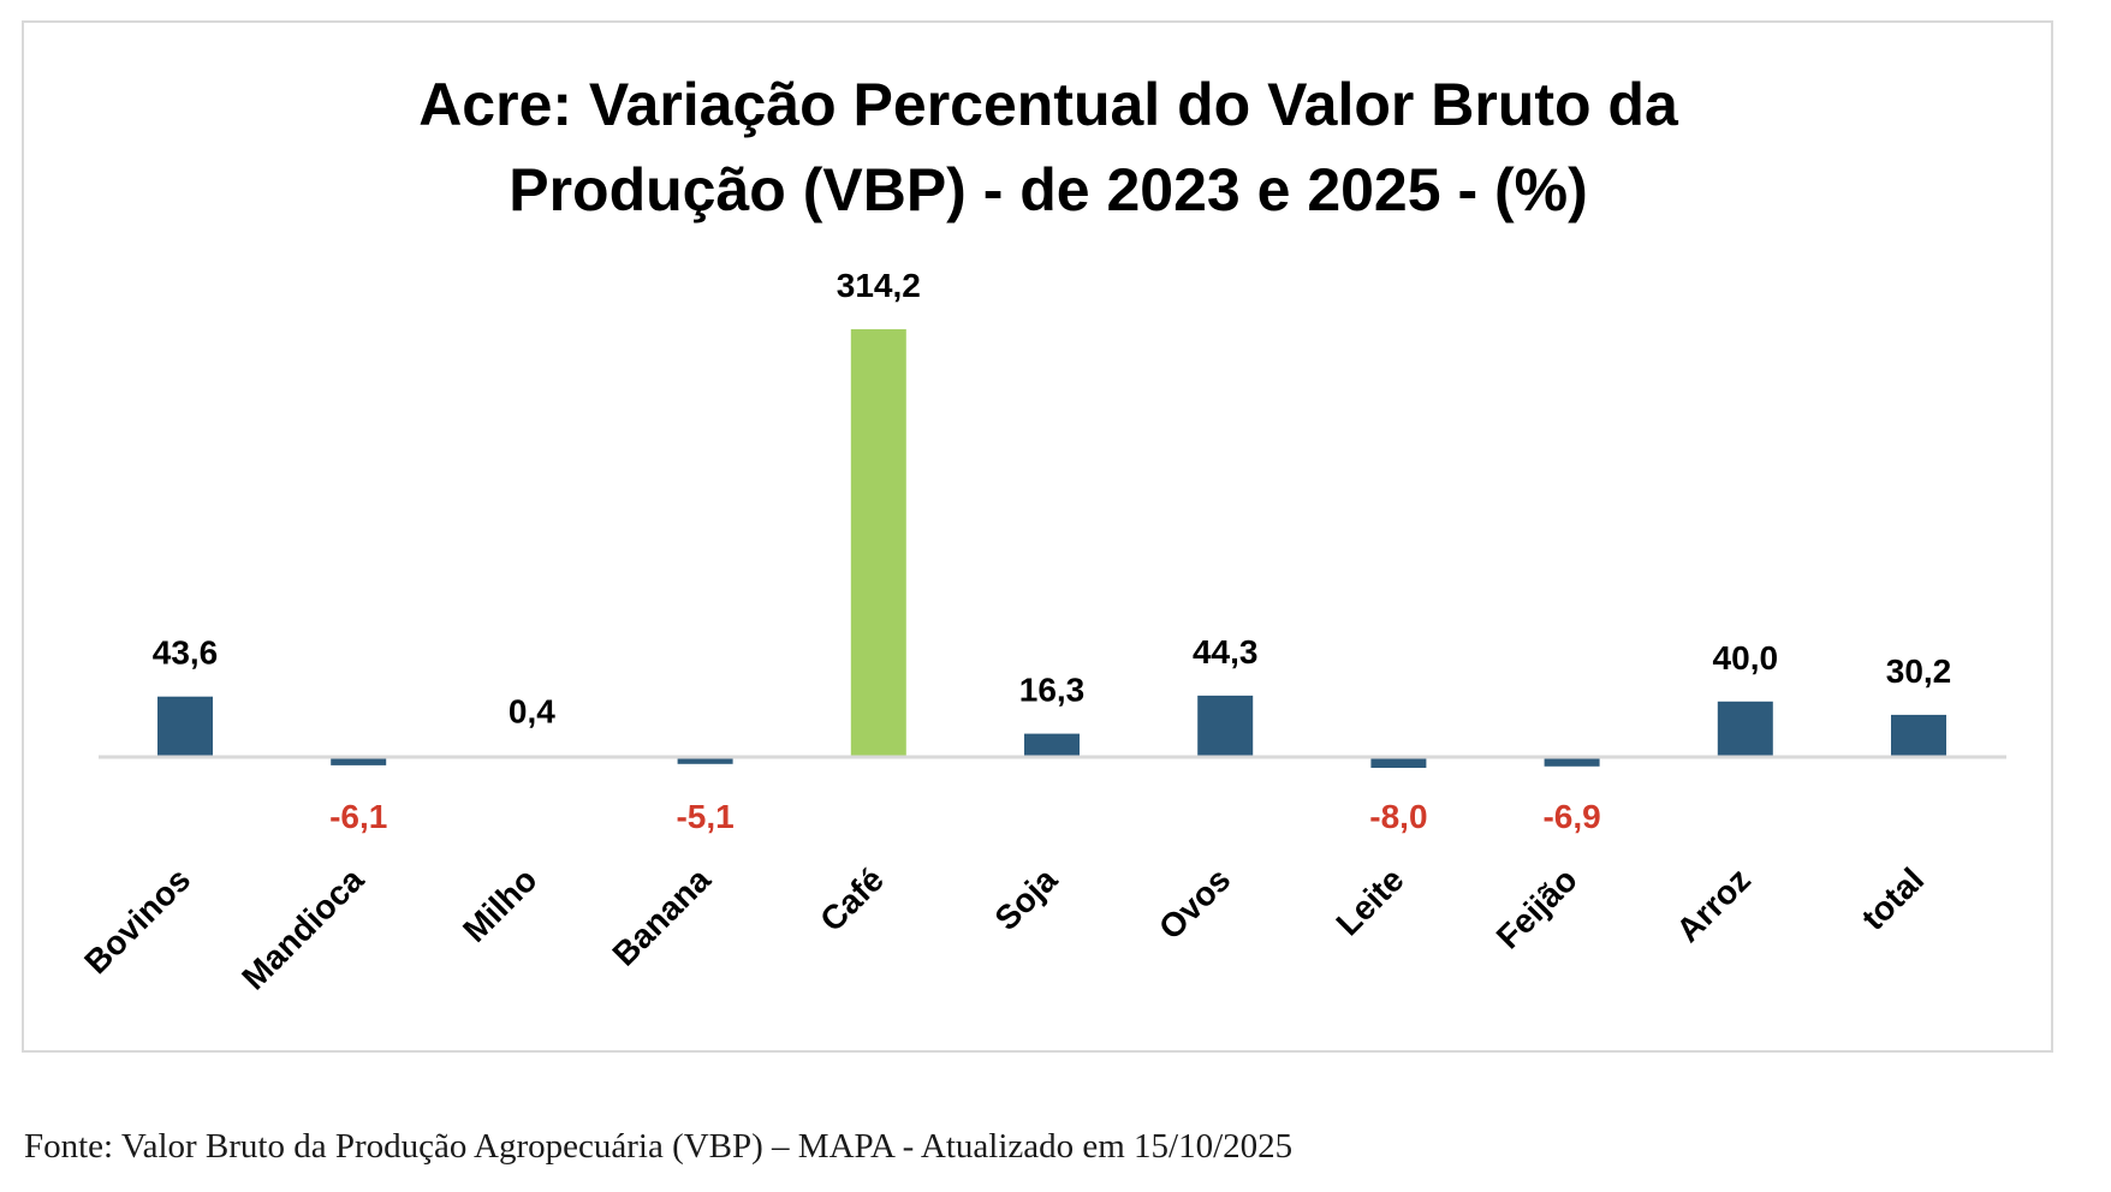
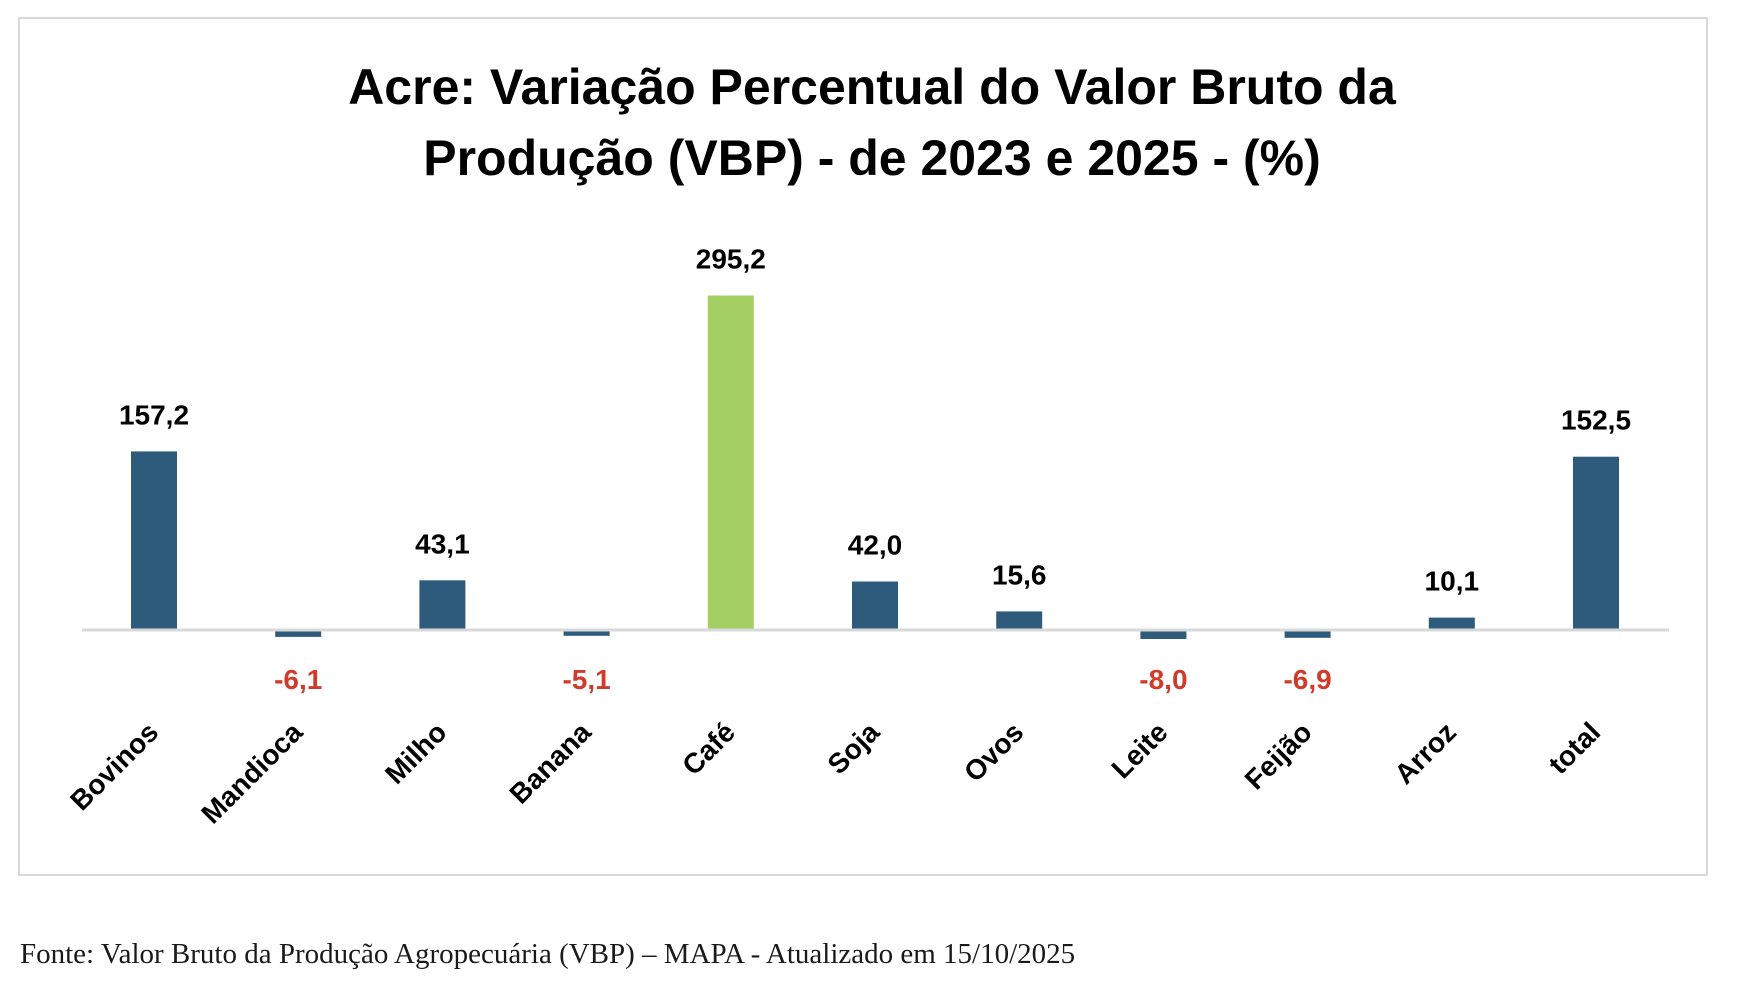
Bovinos: 43,6 -> 157,2
Milho: 0,4 -> 43,1
Café: 314,2 -> 295,2
Soja: 16,3 -> 42,0
Ovos: 44,3 -> 15,6
Arroz: 40,0 -> 10,1
total: 30,2 -> 152,5
